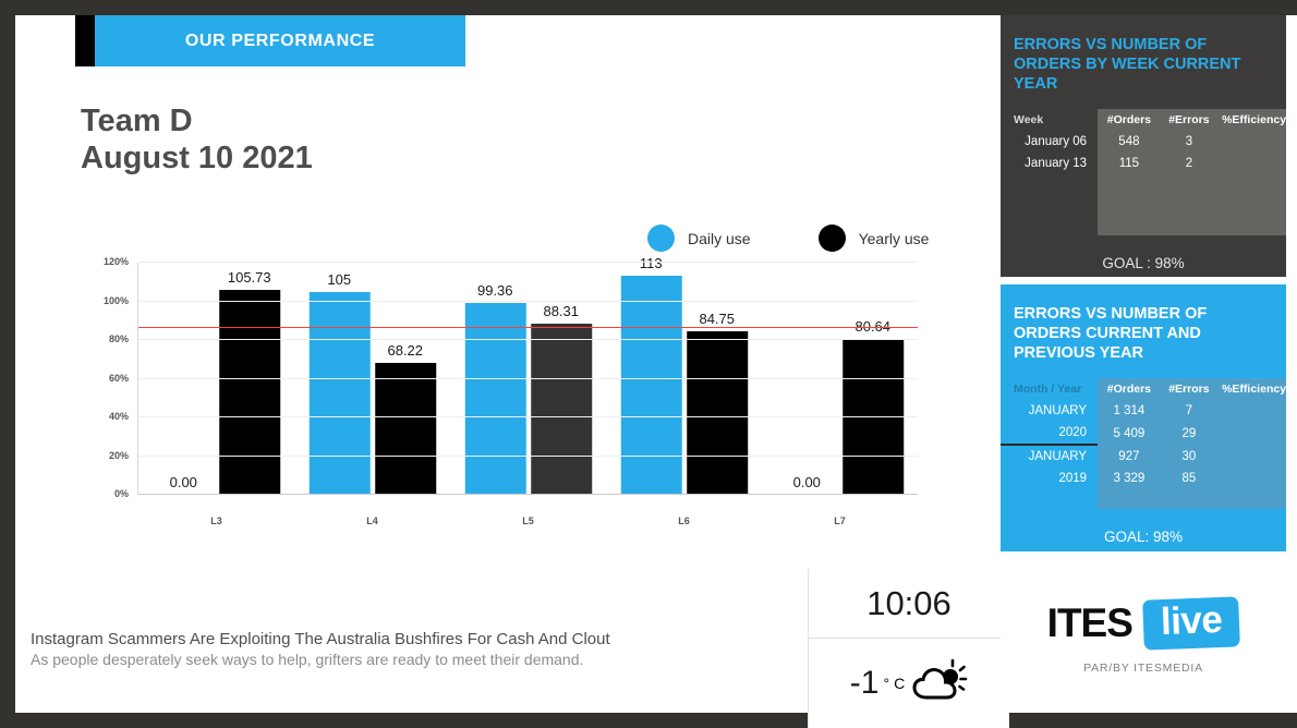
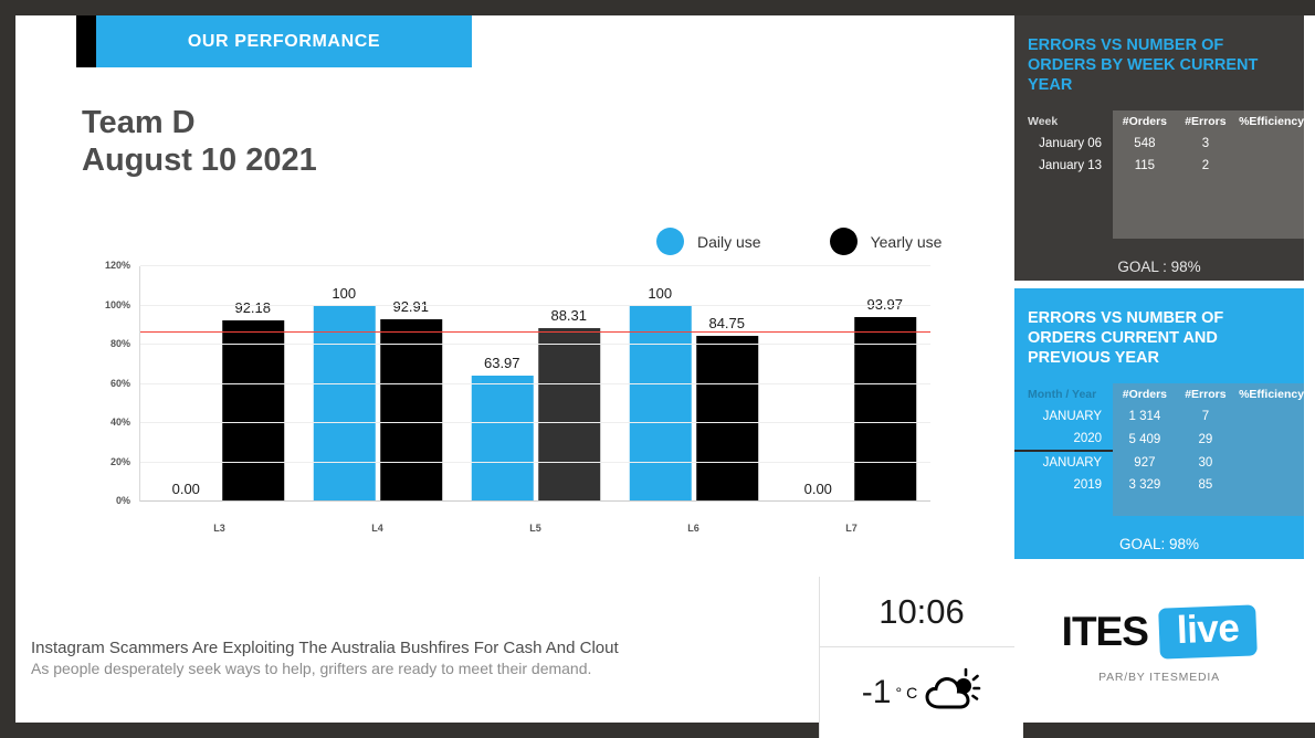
Yearly use/L3: 105.73 -> 92.18
Daily use/L4: 105 -> 100
Yearly use/L4: 68.22 -> 92.91
Daily use/L5: 99.36 -> 63.97
Daily use/L6: 113 -> 100
Yearly use/L7: 80.64 -> 93.97
